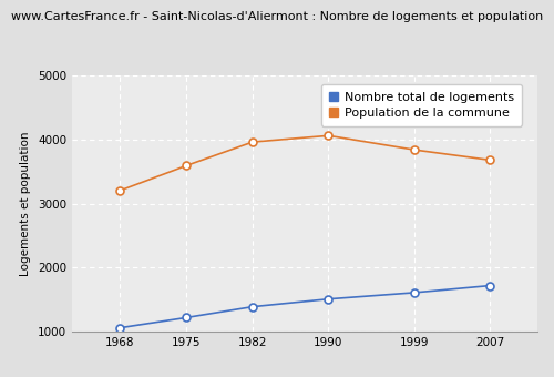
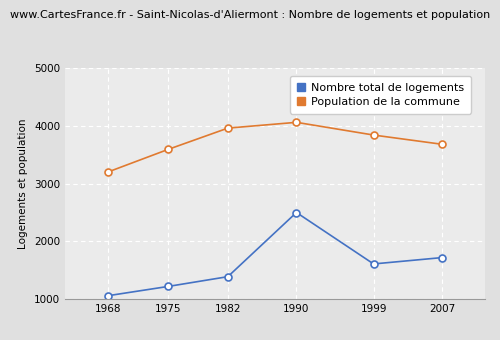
Nombre total de logements/1990: 1510 -> 2500
